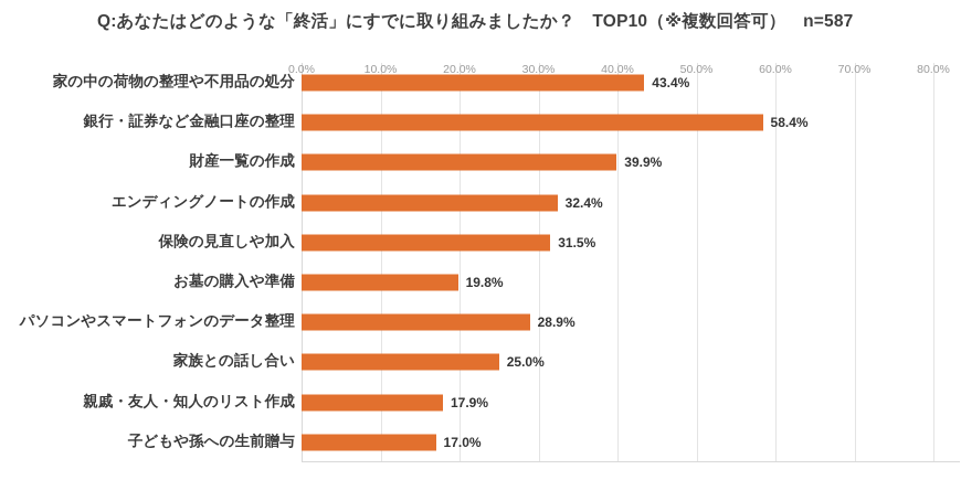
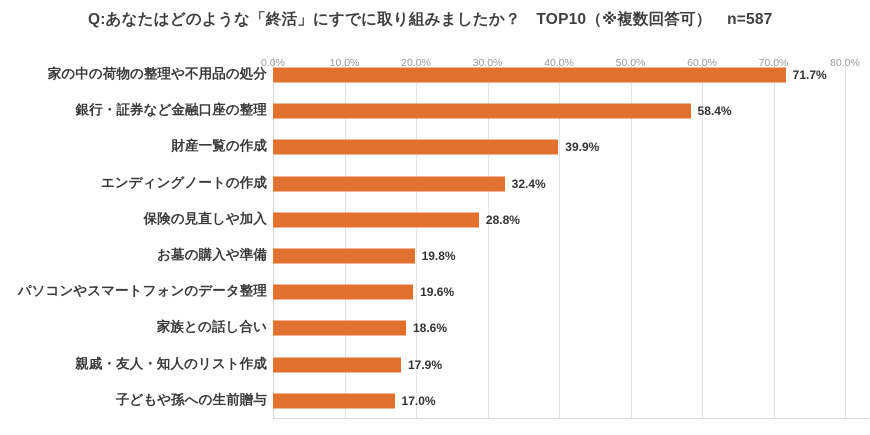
家の中の荷物の整理や不用品の処分: 43.4% -> 71.7%
保険の見直しや加入: 31.5% -> 28.8%
パソコンやスマートフォンのデータ整理: 28.9% -> 19.6%
家族との話し合い: 25.0% -> 18.6%
